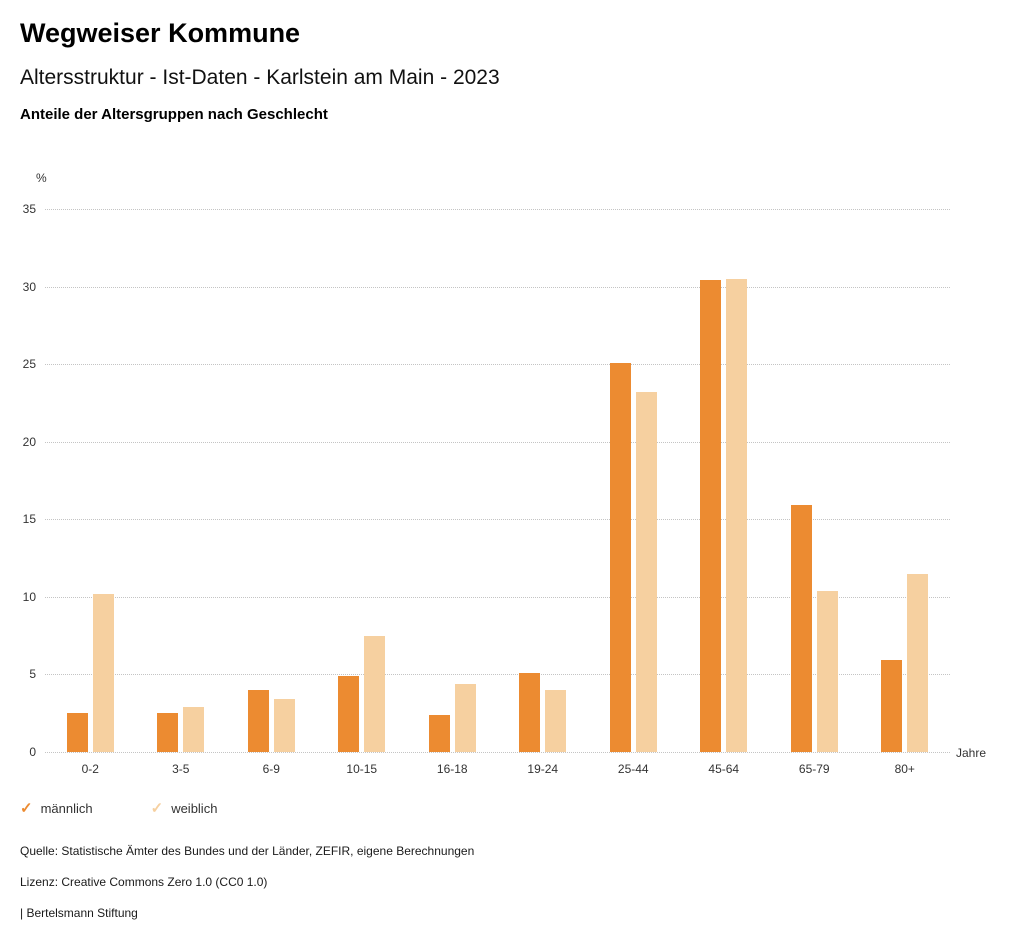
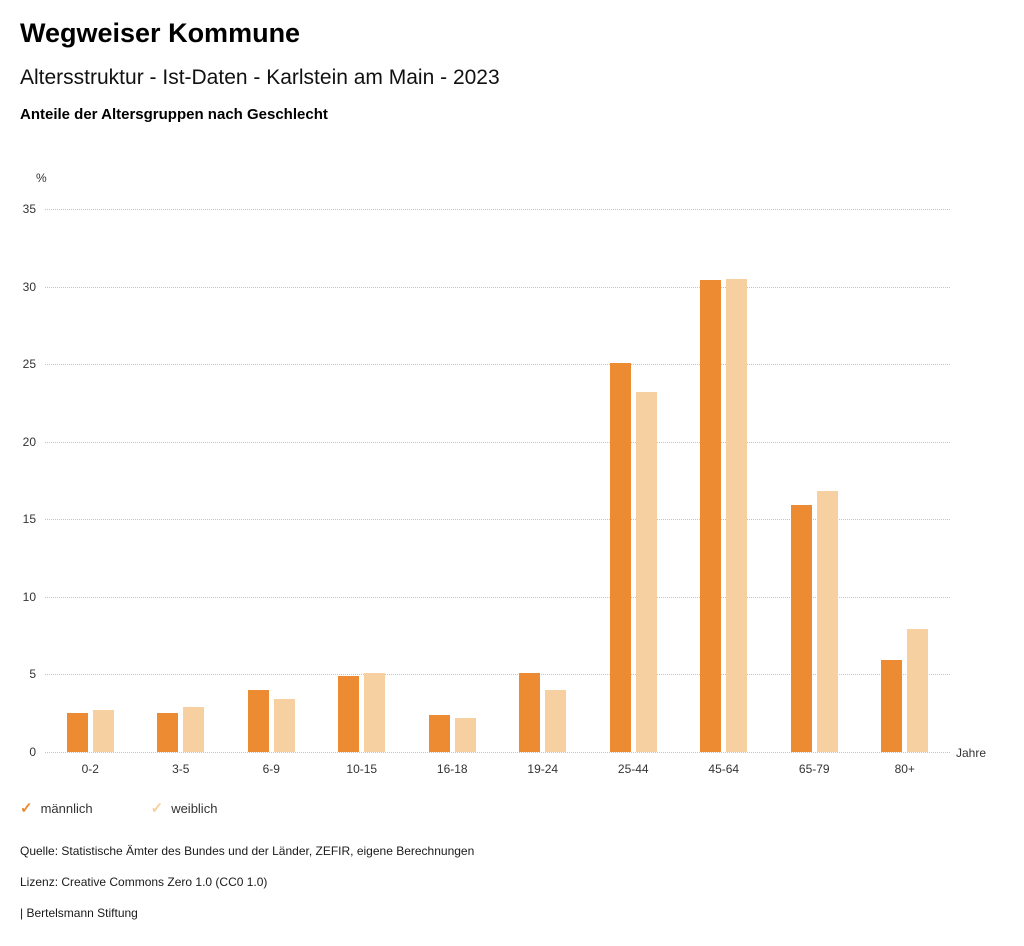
weiblich/0-2: 10.2 -> 2.7
weiblich/10-15: 7.5 -> 5.1
weiblich/16-18: 4.4 -> 2.2
weiblich/65-79: 10.4 -> 16.8
weiblich/80+: 11.5 -> 7.9
